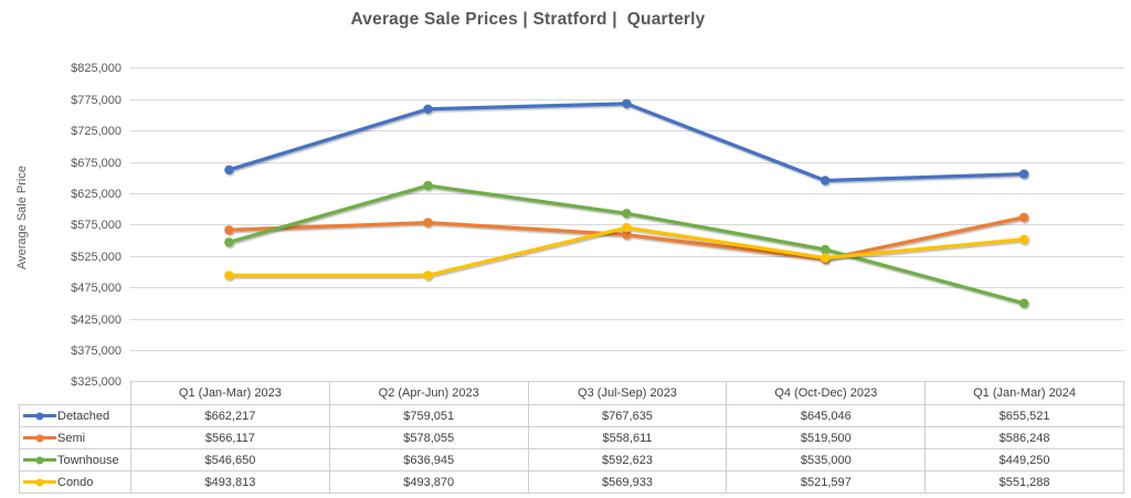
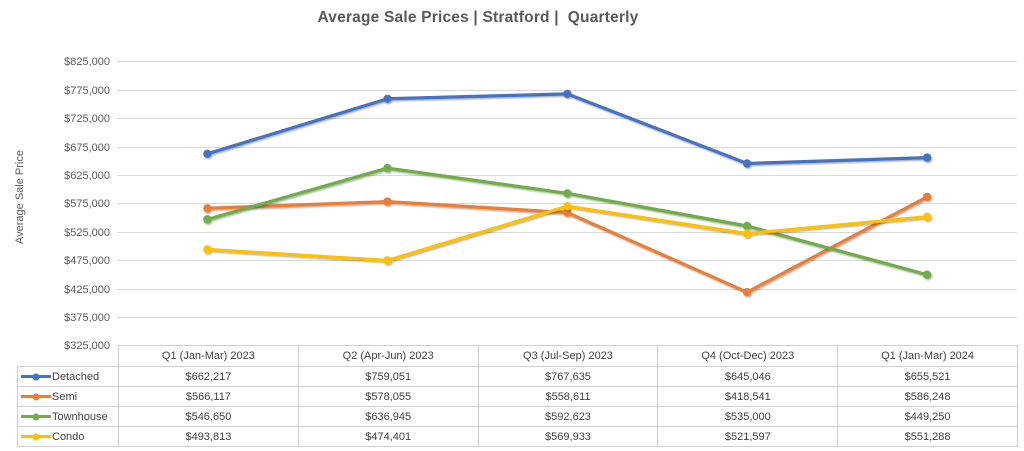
Condo/Q2 (Apr-Jun) 2023: $493,870 -> $474,401
Semi/Q4 (Oct-Dec) 2023: $519,500 -> $418,541
